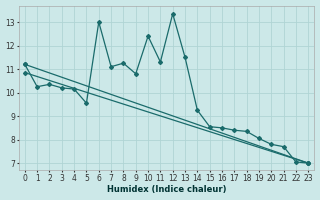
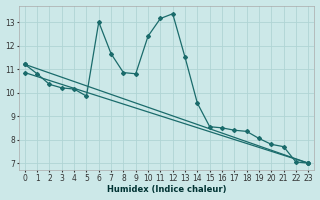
1: 10.25 -> 10.80
5: 9.55 -> 9.85
7: 11.10 -> 11.65
8: 11.25 -> 10.85
11: 11.30 -> 13.15
14: 9.25 -> 9.55
